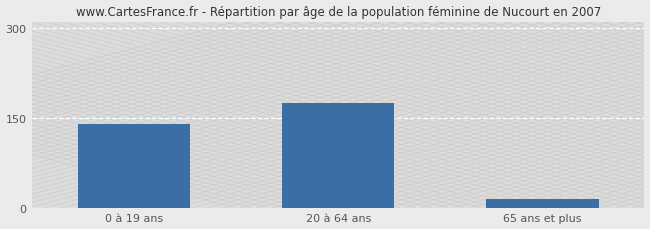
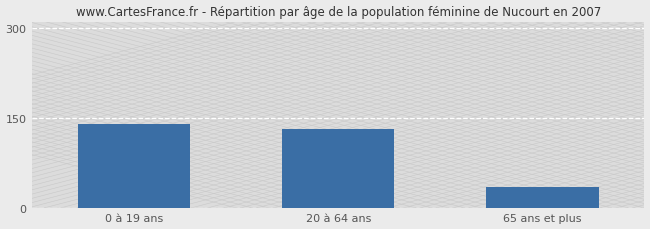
20 à 64 ans: 175 -> 132
65 ans et plus: 15 -> 34
